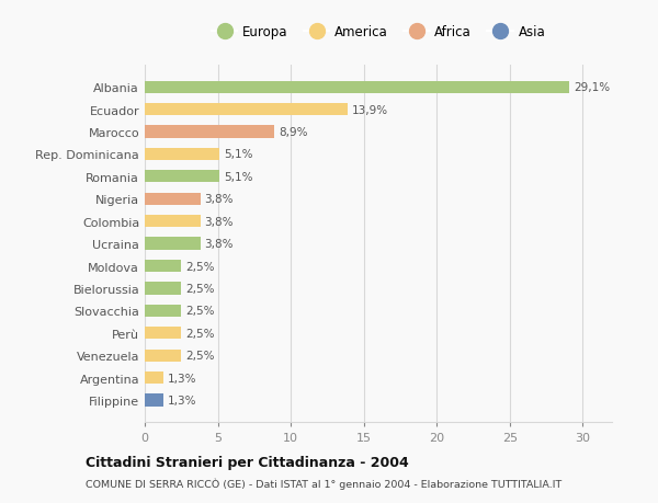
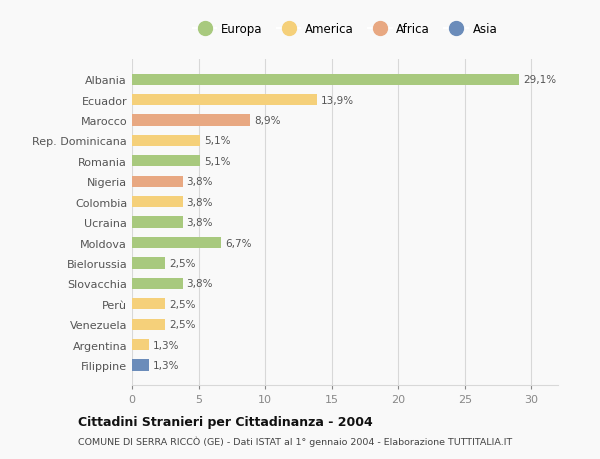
Moldova: 2,5% -> 6,7%
Slovacchia: 2,5% -> 3,8%
